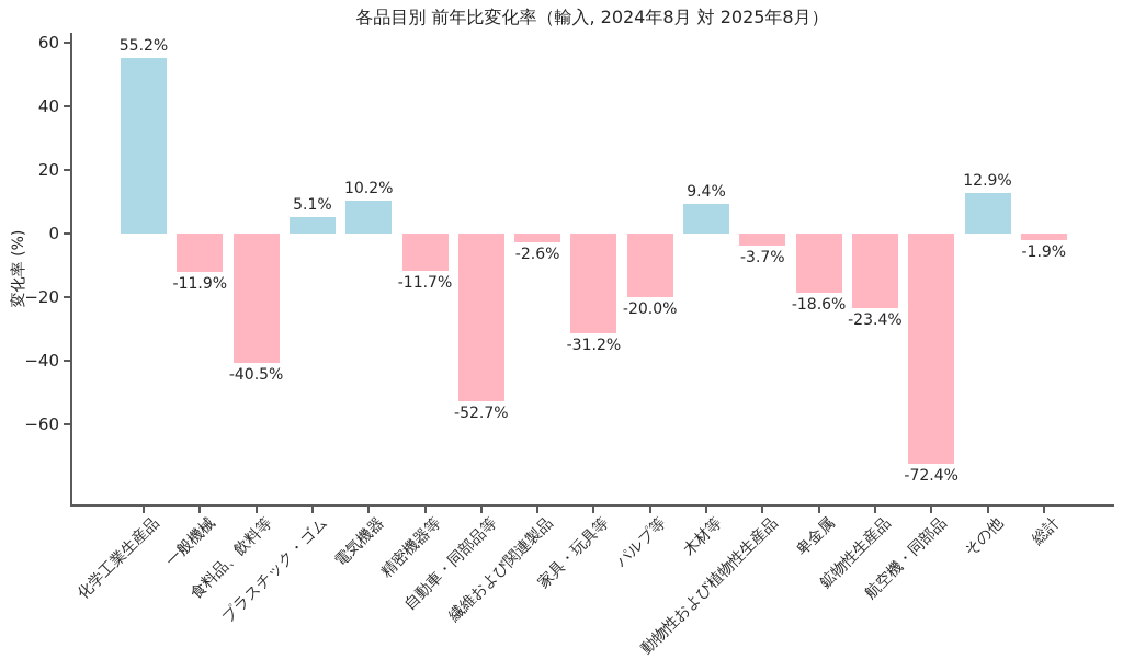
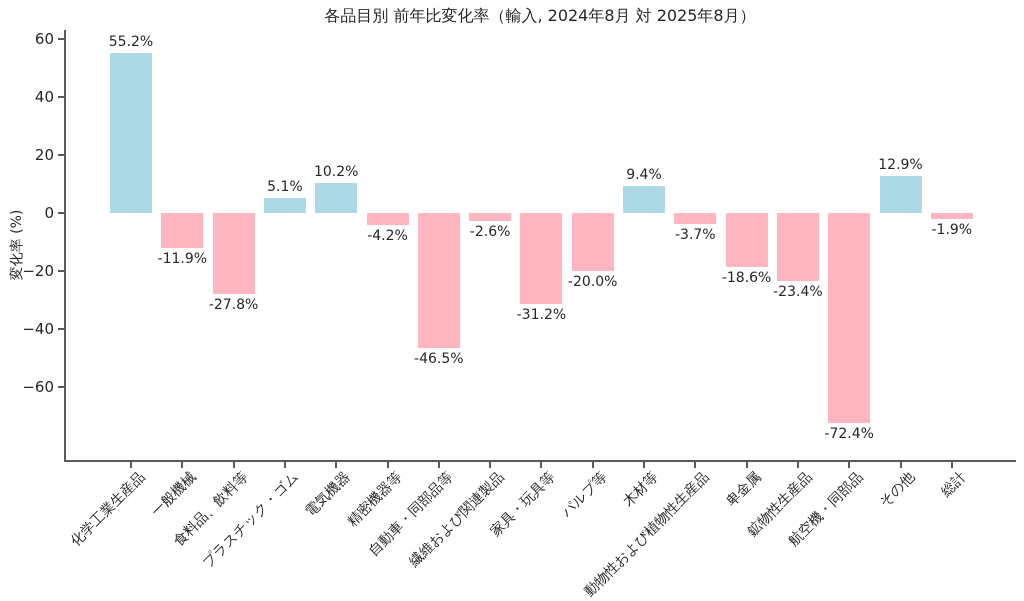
食料品、飲料等: -40.5% -> -27.8%
精密機器等: -11.7% -> -4.2%
自動車・同部品等: -52.7% -> -46.5%
